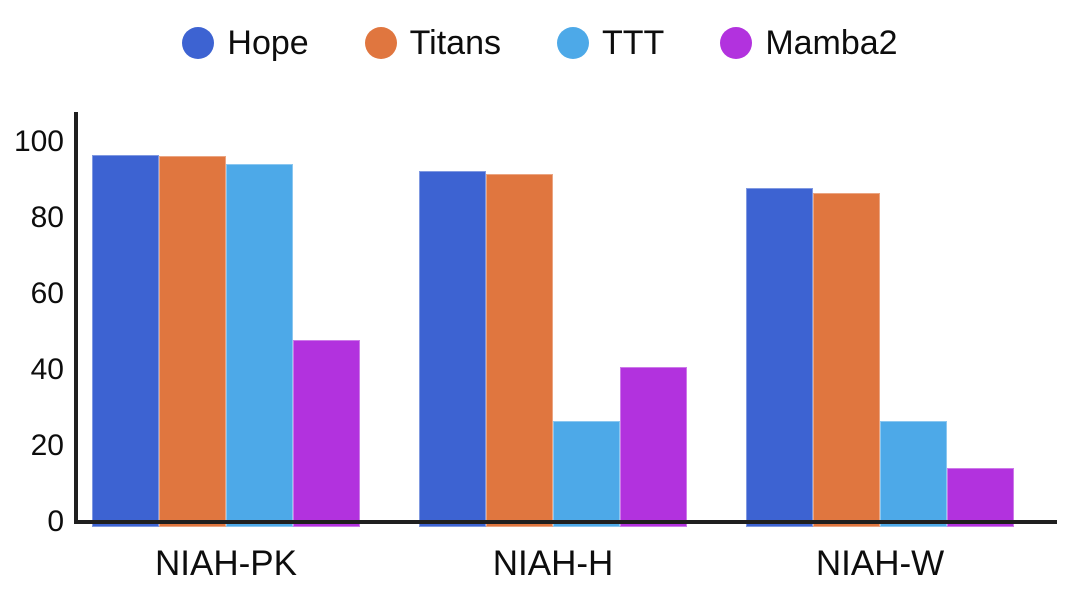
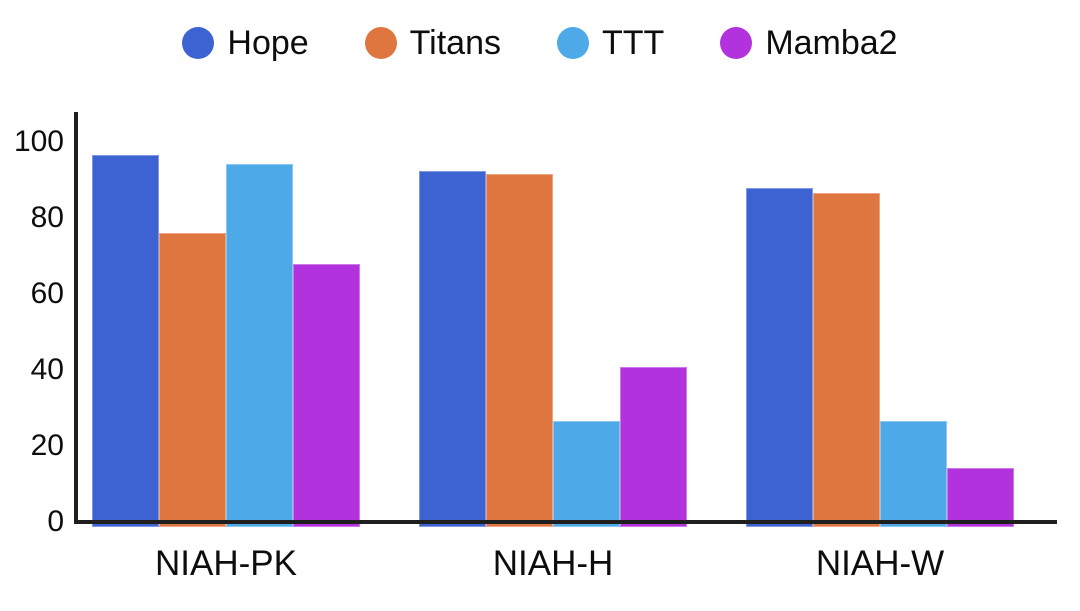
Titans/NIAH-PK: 96 -> 76
Mamba2/NIAH-PK: 48 -> 68
